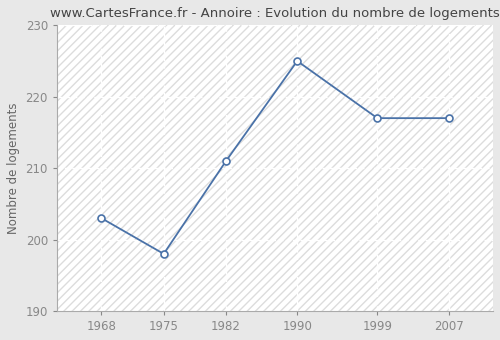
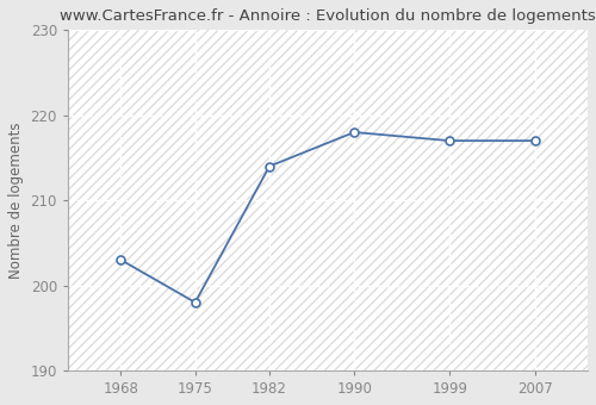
1982: 211 -> 214
1990: 225 -> 218
